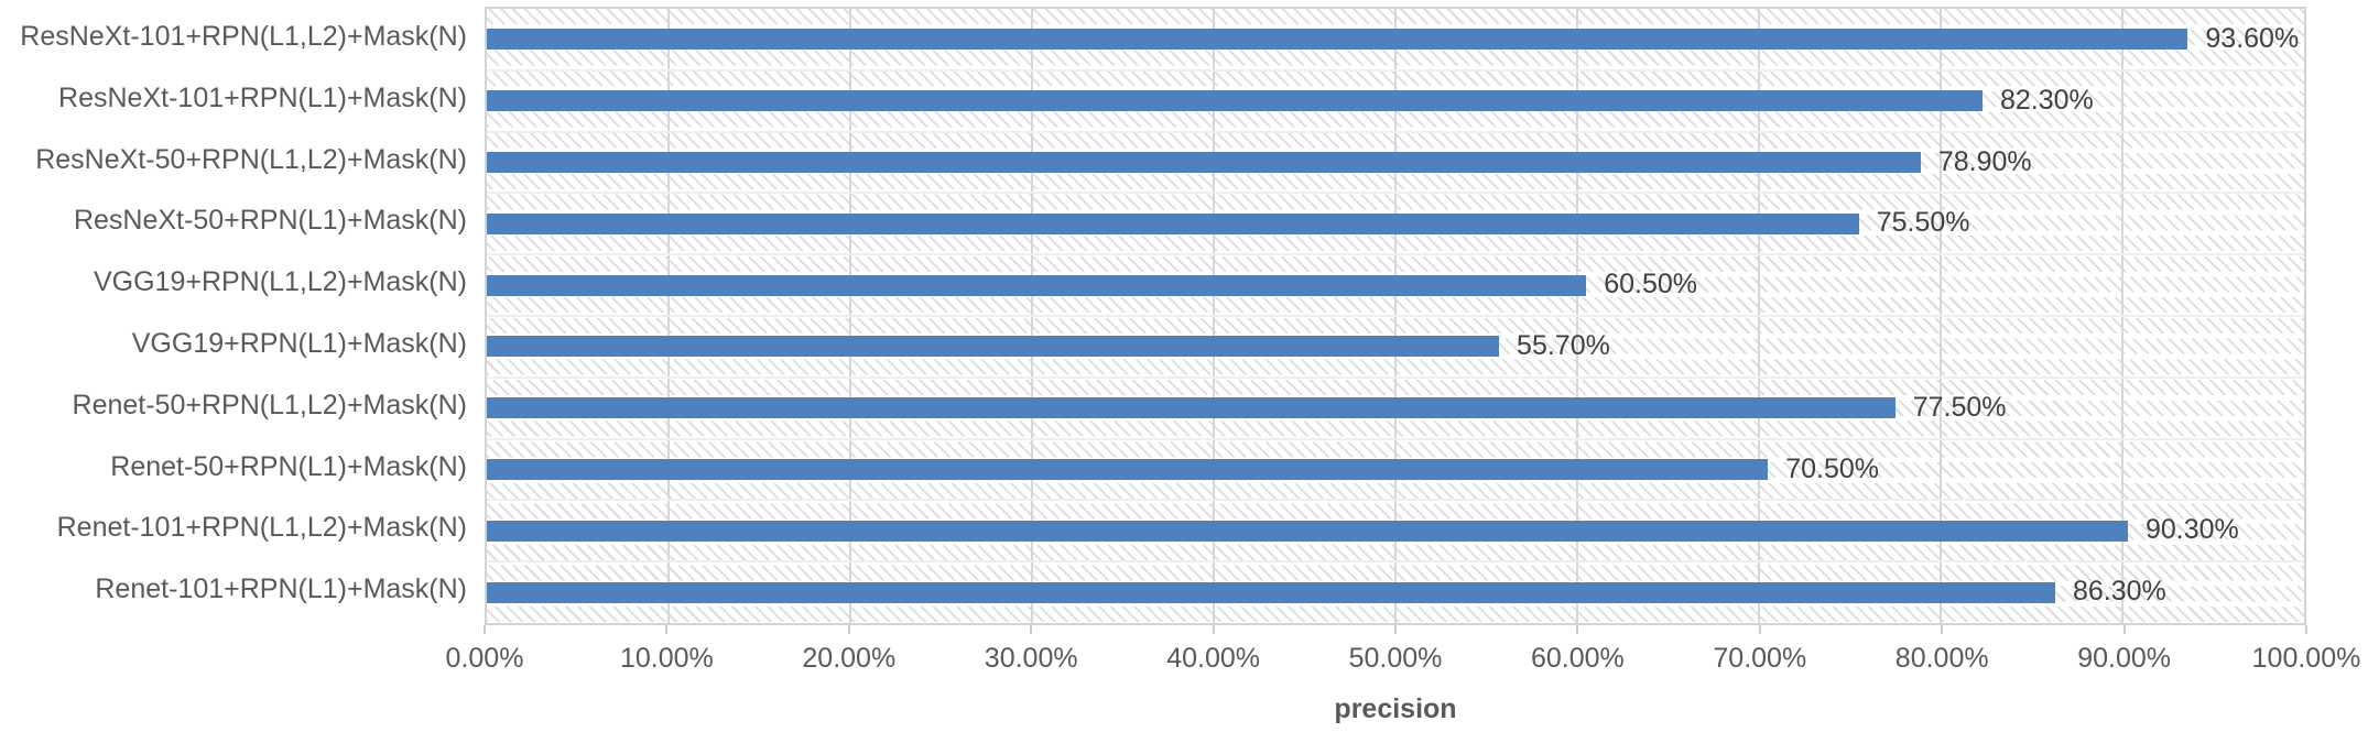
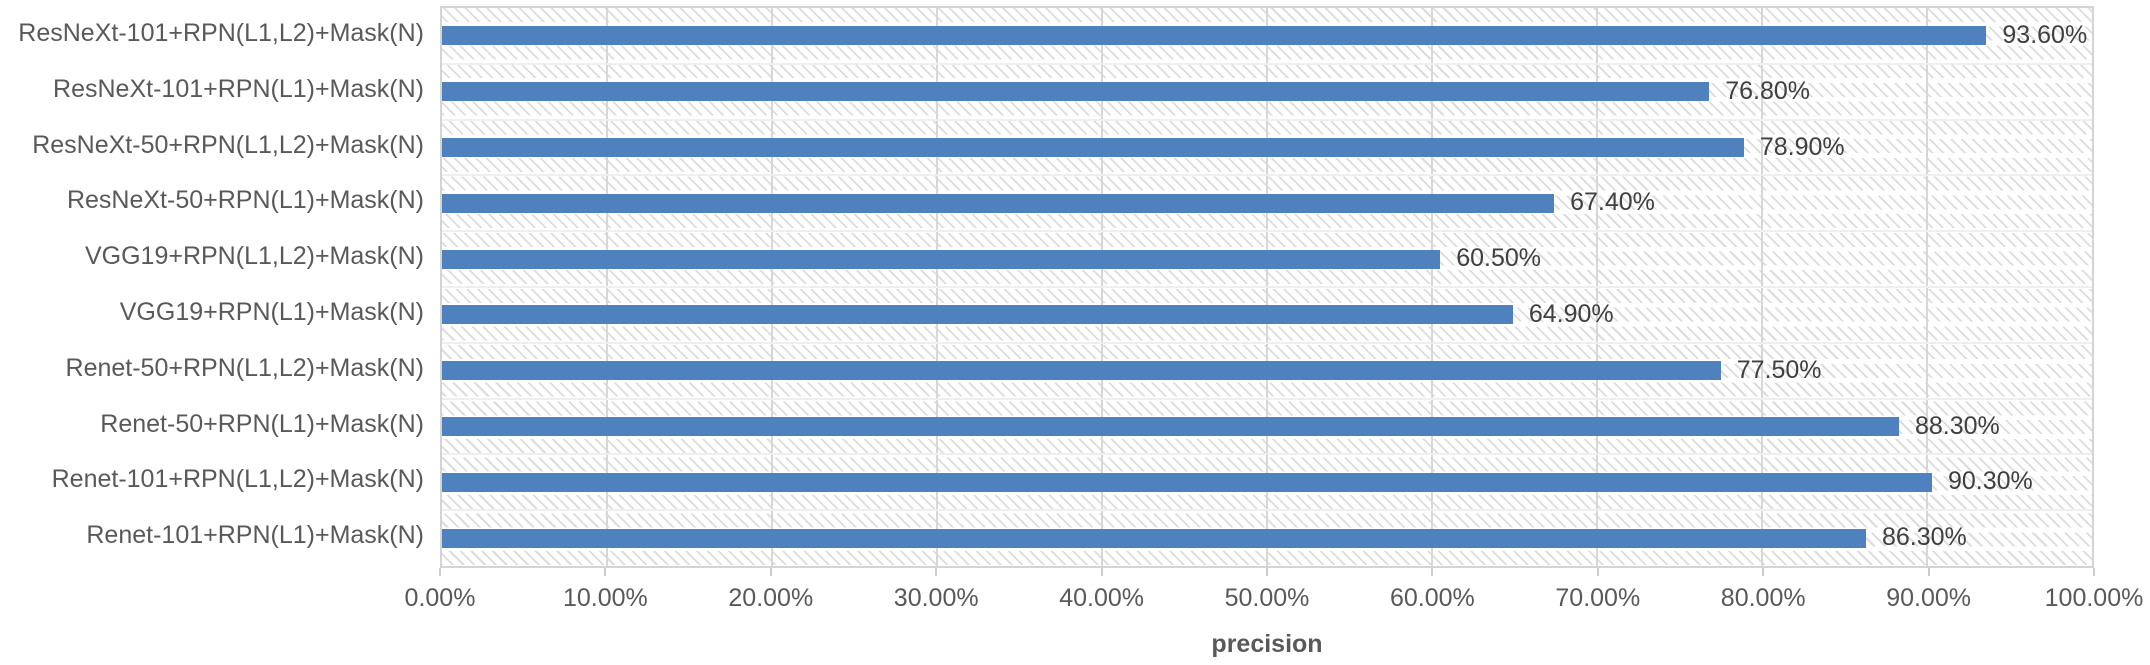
ResNeXt-101+RPN(L1)+Mask(N): 82.30% -> 76.80%
ResNeXt-50+RPN(L1)+Mask(N): 75.50% -> 67.40%
VGG19+RPN(L1)+Mask(N): 55.70% -> 64.90%
Renet-50+RPN(L1)+Mask(N): 70.50% -> 88.30%
